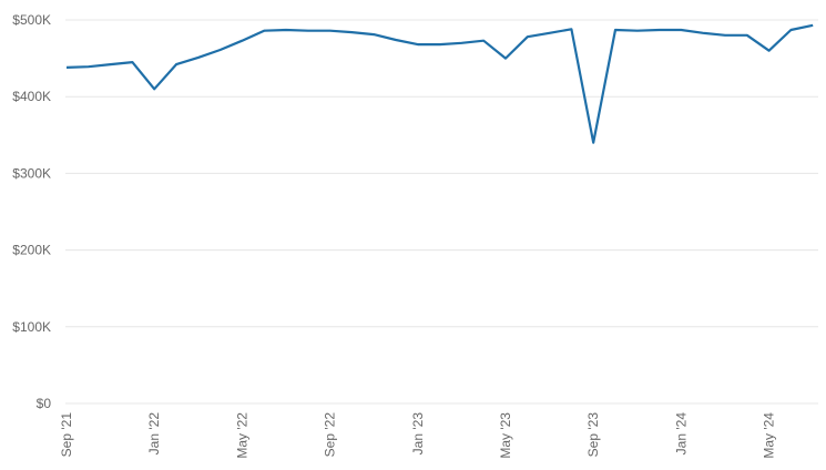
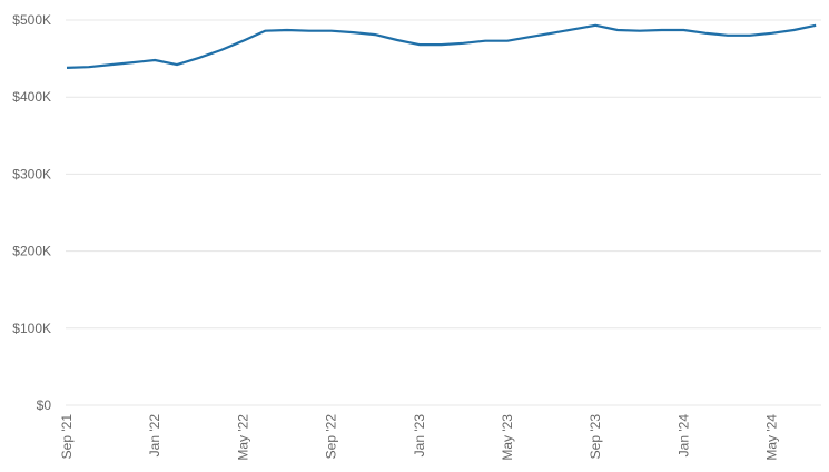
Jan '22: $410K -> $450K
May '23: $450K -> $470K
Sep '23: $340K -> $490K
May '24: $460K -> $480K
